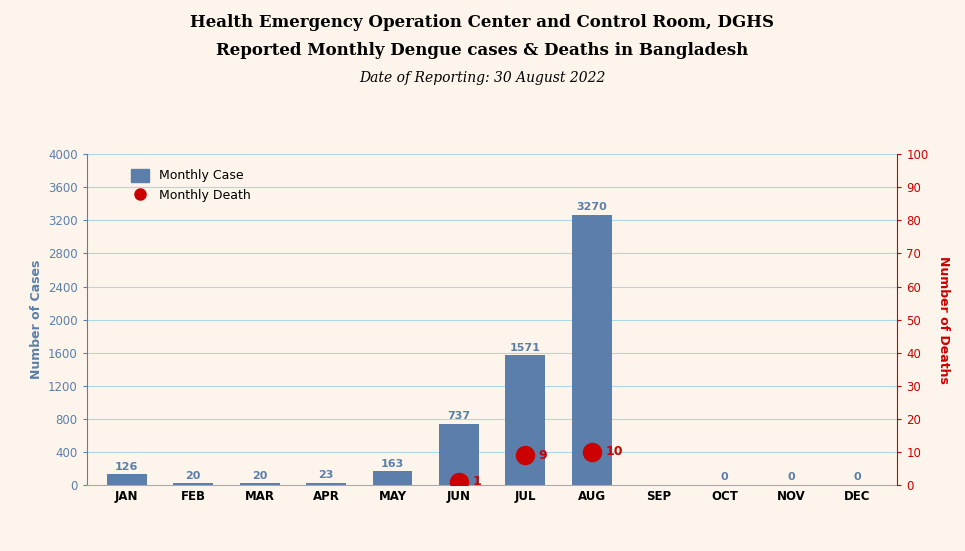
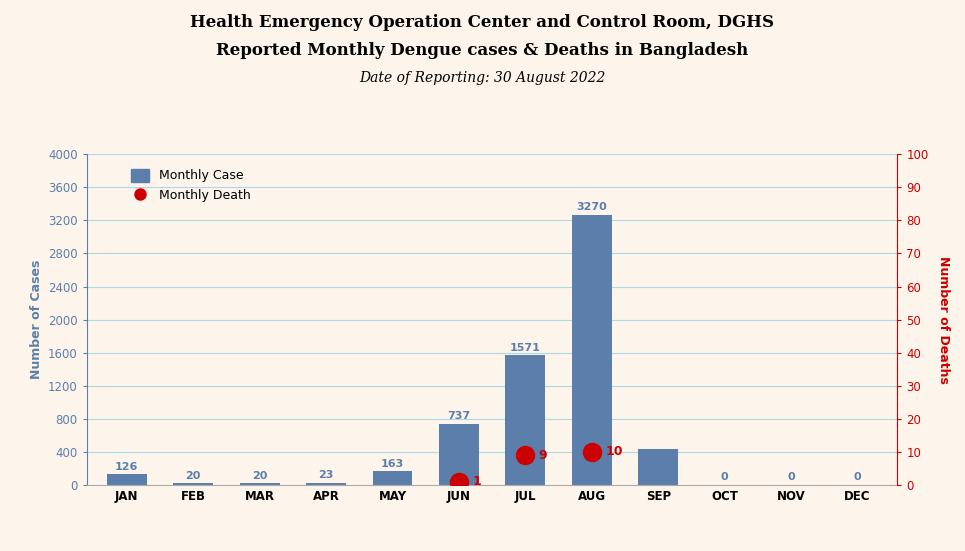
SEP: 0 -> 440
